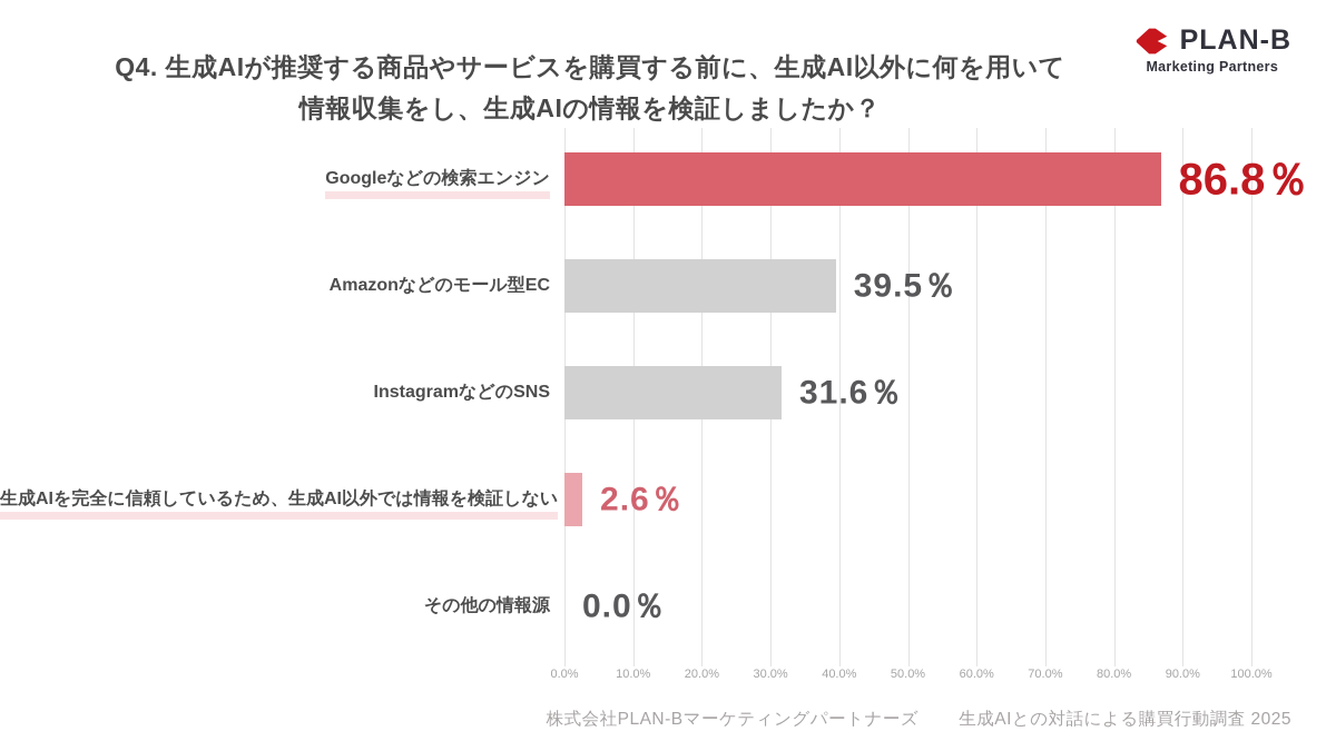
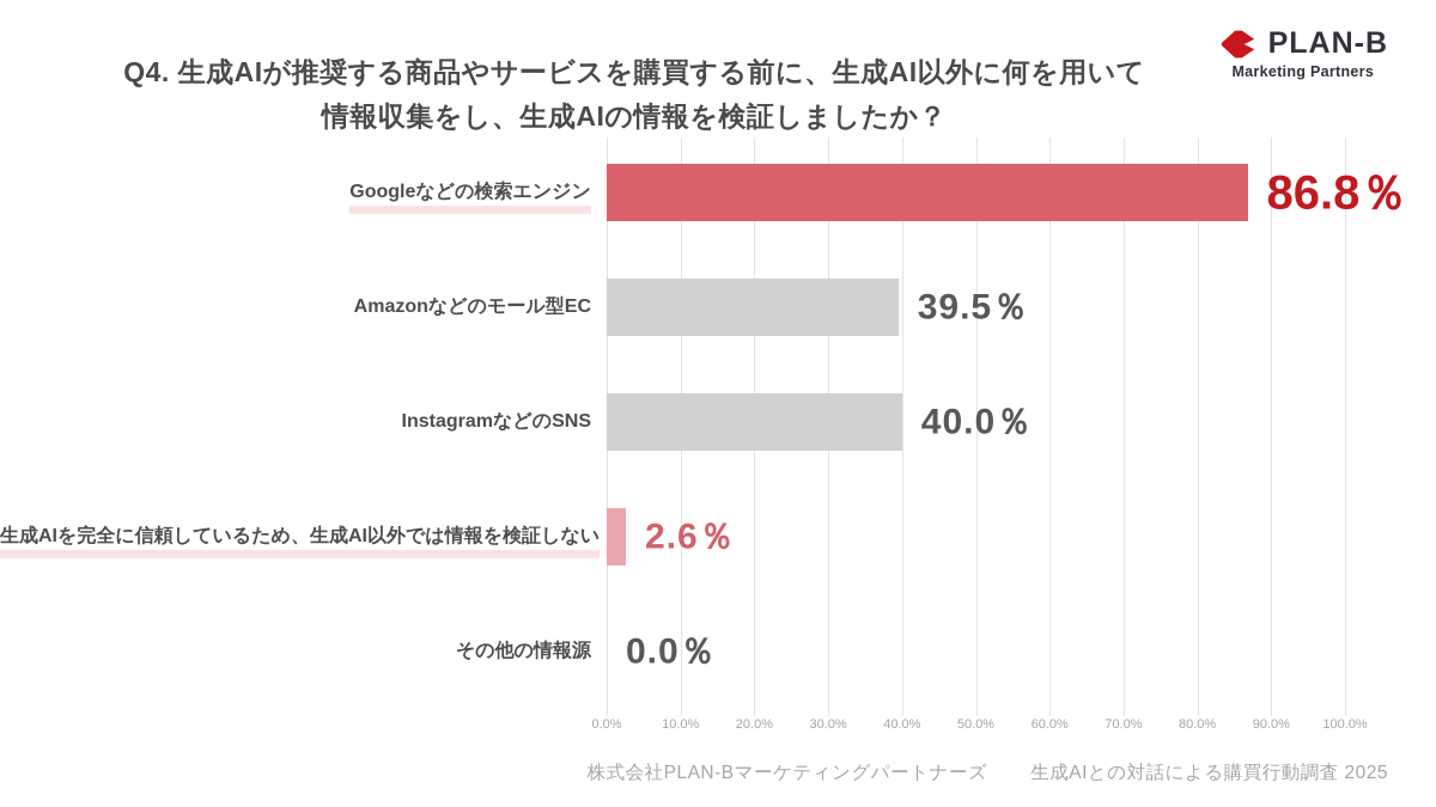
InstagramなどのSNS: 31.6 -> 40.0
